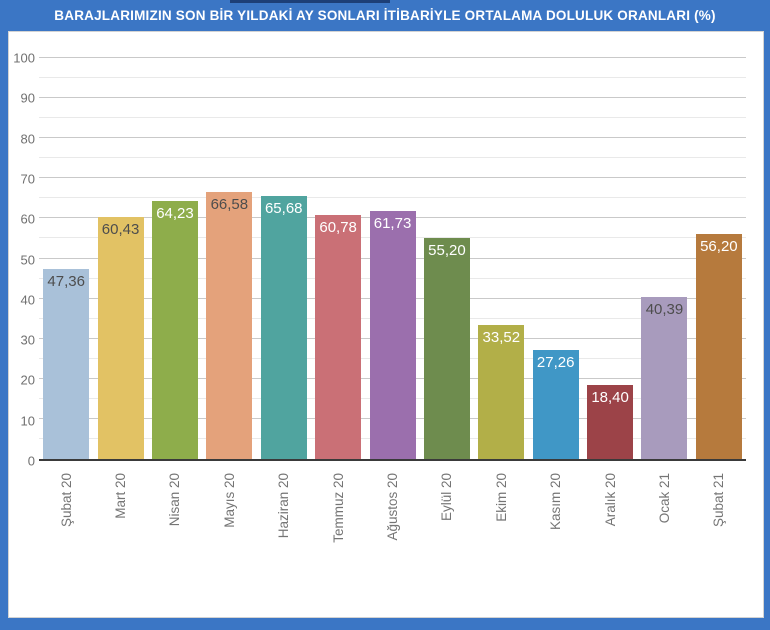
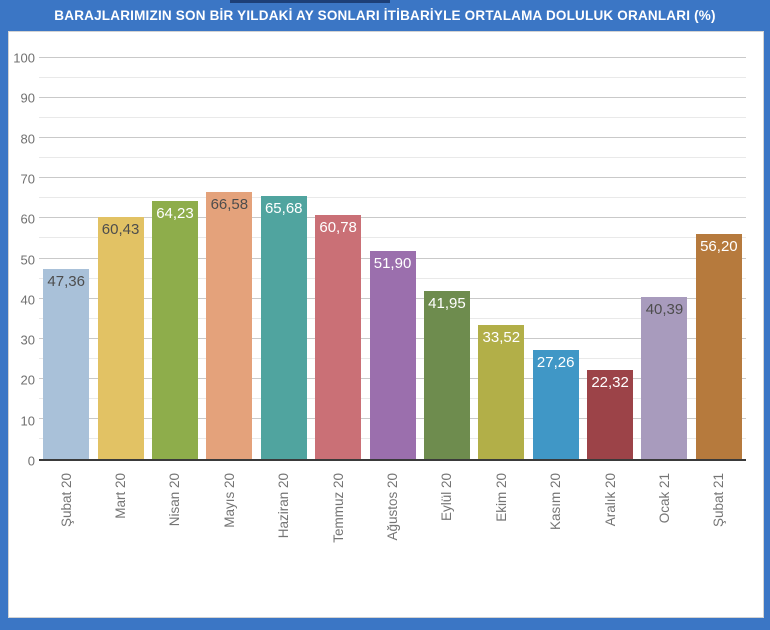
Ağustos 20: 61,73 -> 51,90
Eylül 20: 55,20 -> 41,95
Aralık 20: 18,40 -> 22,32
